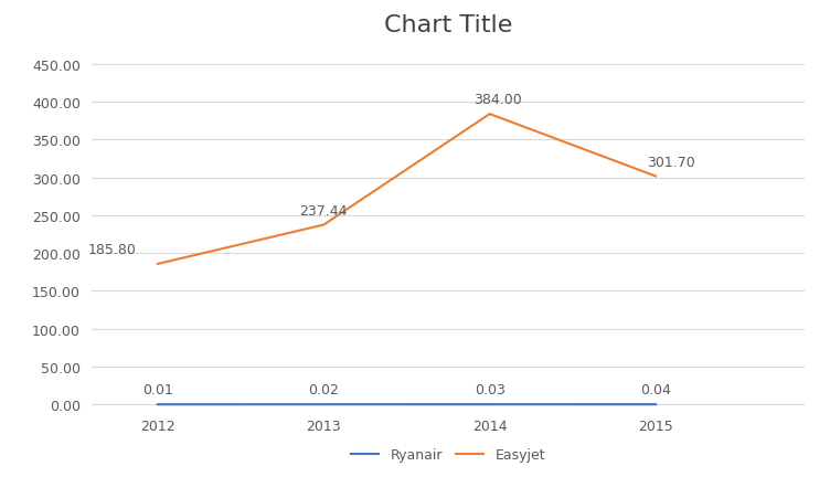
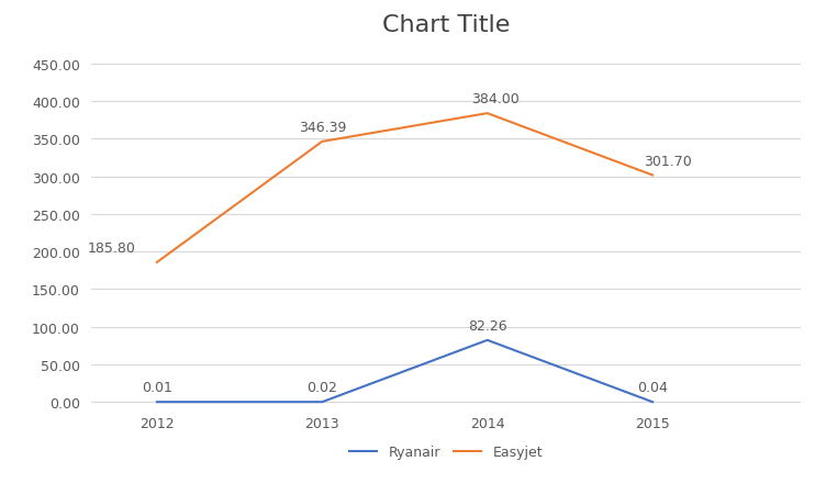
Easyjet/2013: 237.44 -> 346.39
Ryanair/2014: 0.03 -> 82.26
